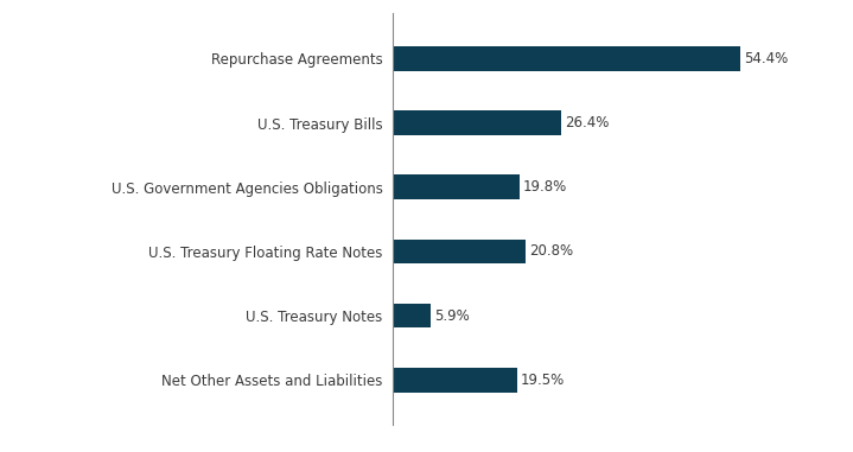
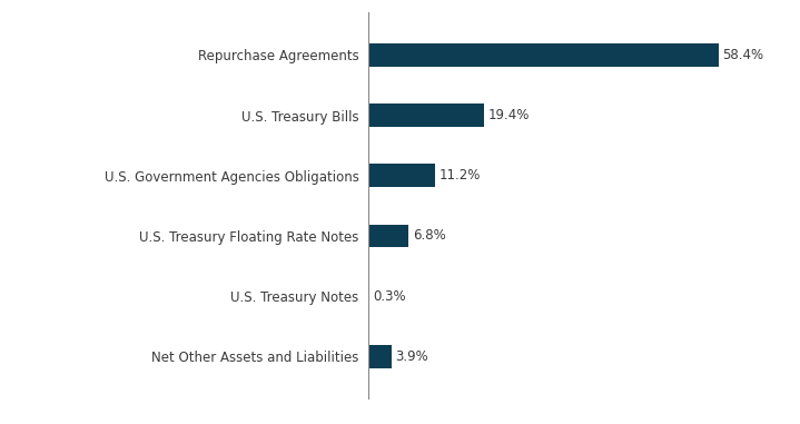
Repurchase Agreements: 54.4% -> 58.4%
U.S. Treasury Bills: 26.4% -> 19.4%
U.S. Government Agencies Obligations: 19.8% -> 11.2%
U.S. Treasury Floating Rate Notes: 20.8% -> 6.8%
U.S. Treasury Notes: 5.9% -> 0.3%
Net Other Assets and Liabilities: 19.5% -> 3.9%
